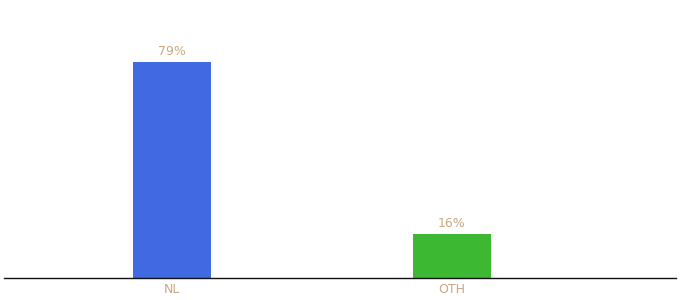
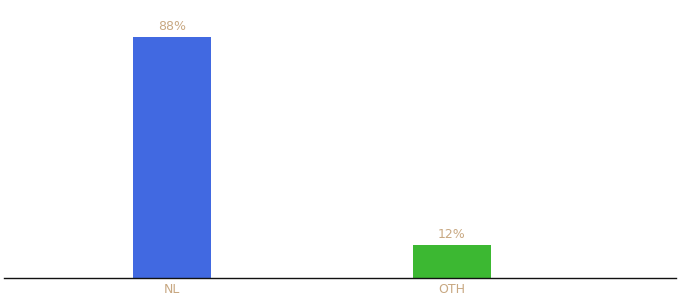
NL: 79% -> 88%
OTH: 16% -> 12%
